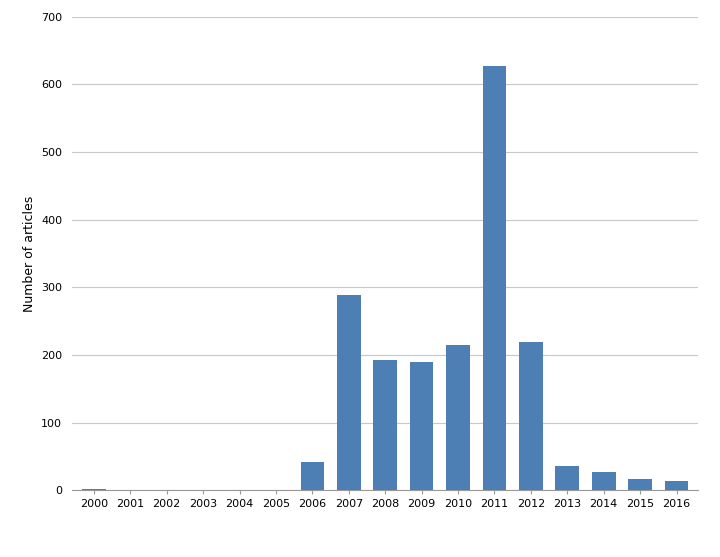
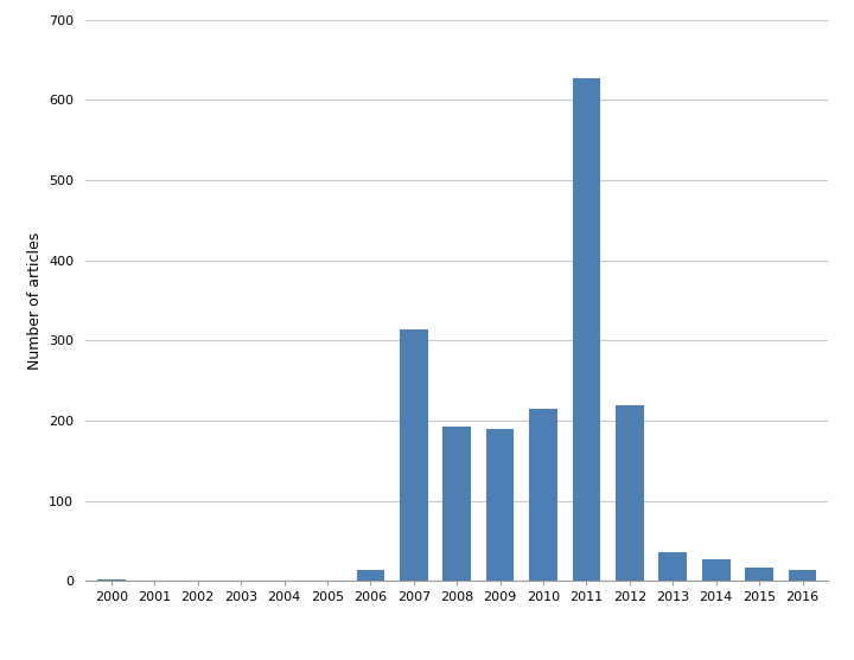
2006: 42 -> 13
2007: 288 -> 314
